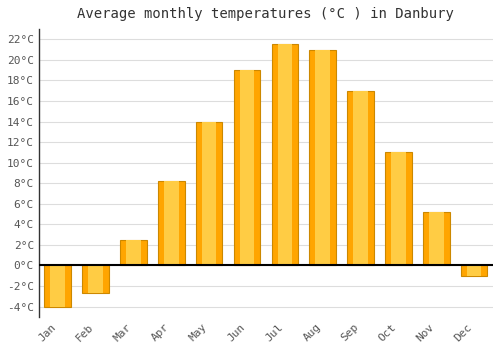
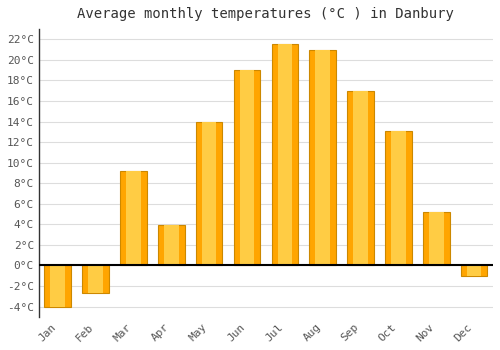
Mar: 2.5°C -> 9.2°C
Apr: 8.2°C -> 3.9°C
Oct: 11.0°C -> 13.1°C
